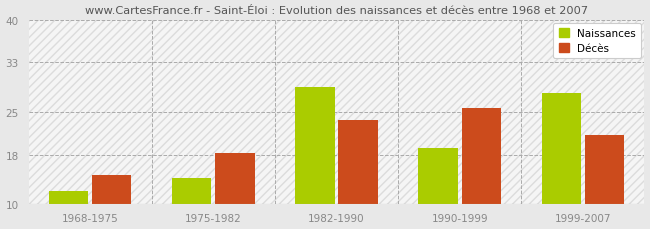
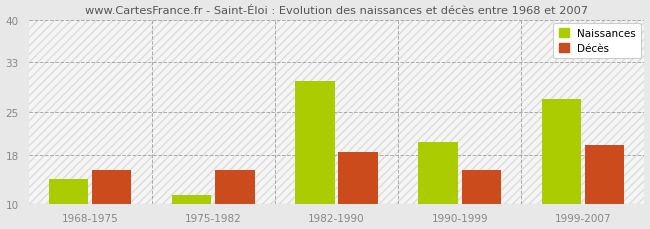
Naissances/1968-1975: 12.0 -> 14.0
Décès/1968-1975: 14.6 -> 15.5
Naissances/1975-1982: 14.2 -> 11.5
Décès/1975-1982: 18.2 -> 15.5
Naissances/1982-1990: 29.0 -> 30.0
Décès/1982-1990: 23.6 -> 18.5
Naissances/1990-1999: 19.0 -> 20.0
Décès/1990-1999: 25.6 -> 15.5
Naissances/1999-2007: 28.0 -> 27.0
Décès/1999-2007: 21.2 -> 19.5
